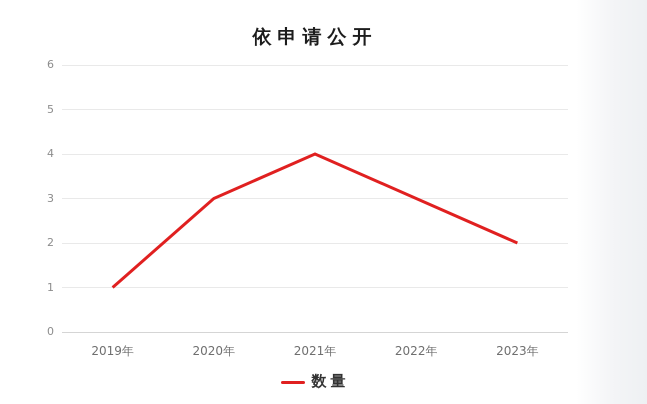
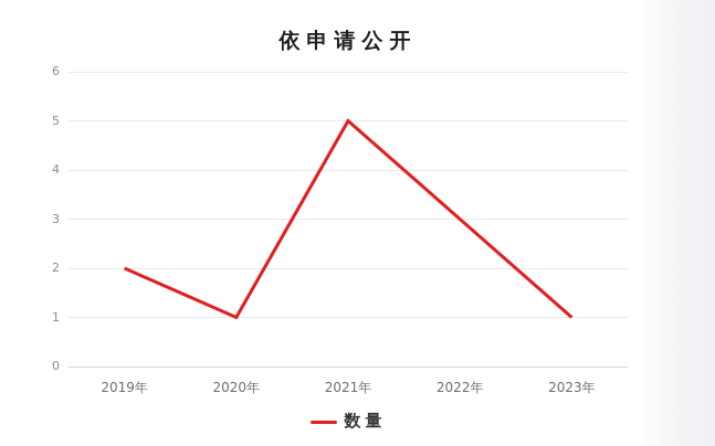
2019年: 1 -> 2
2020年: 3 -> 1
2021年: 4 -> 5
2023年: 2 -> 1
